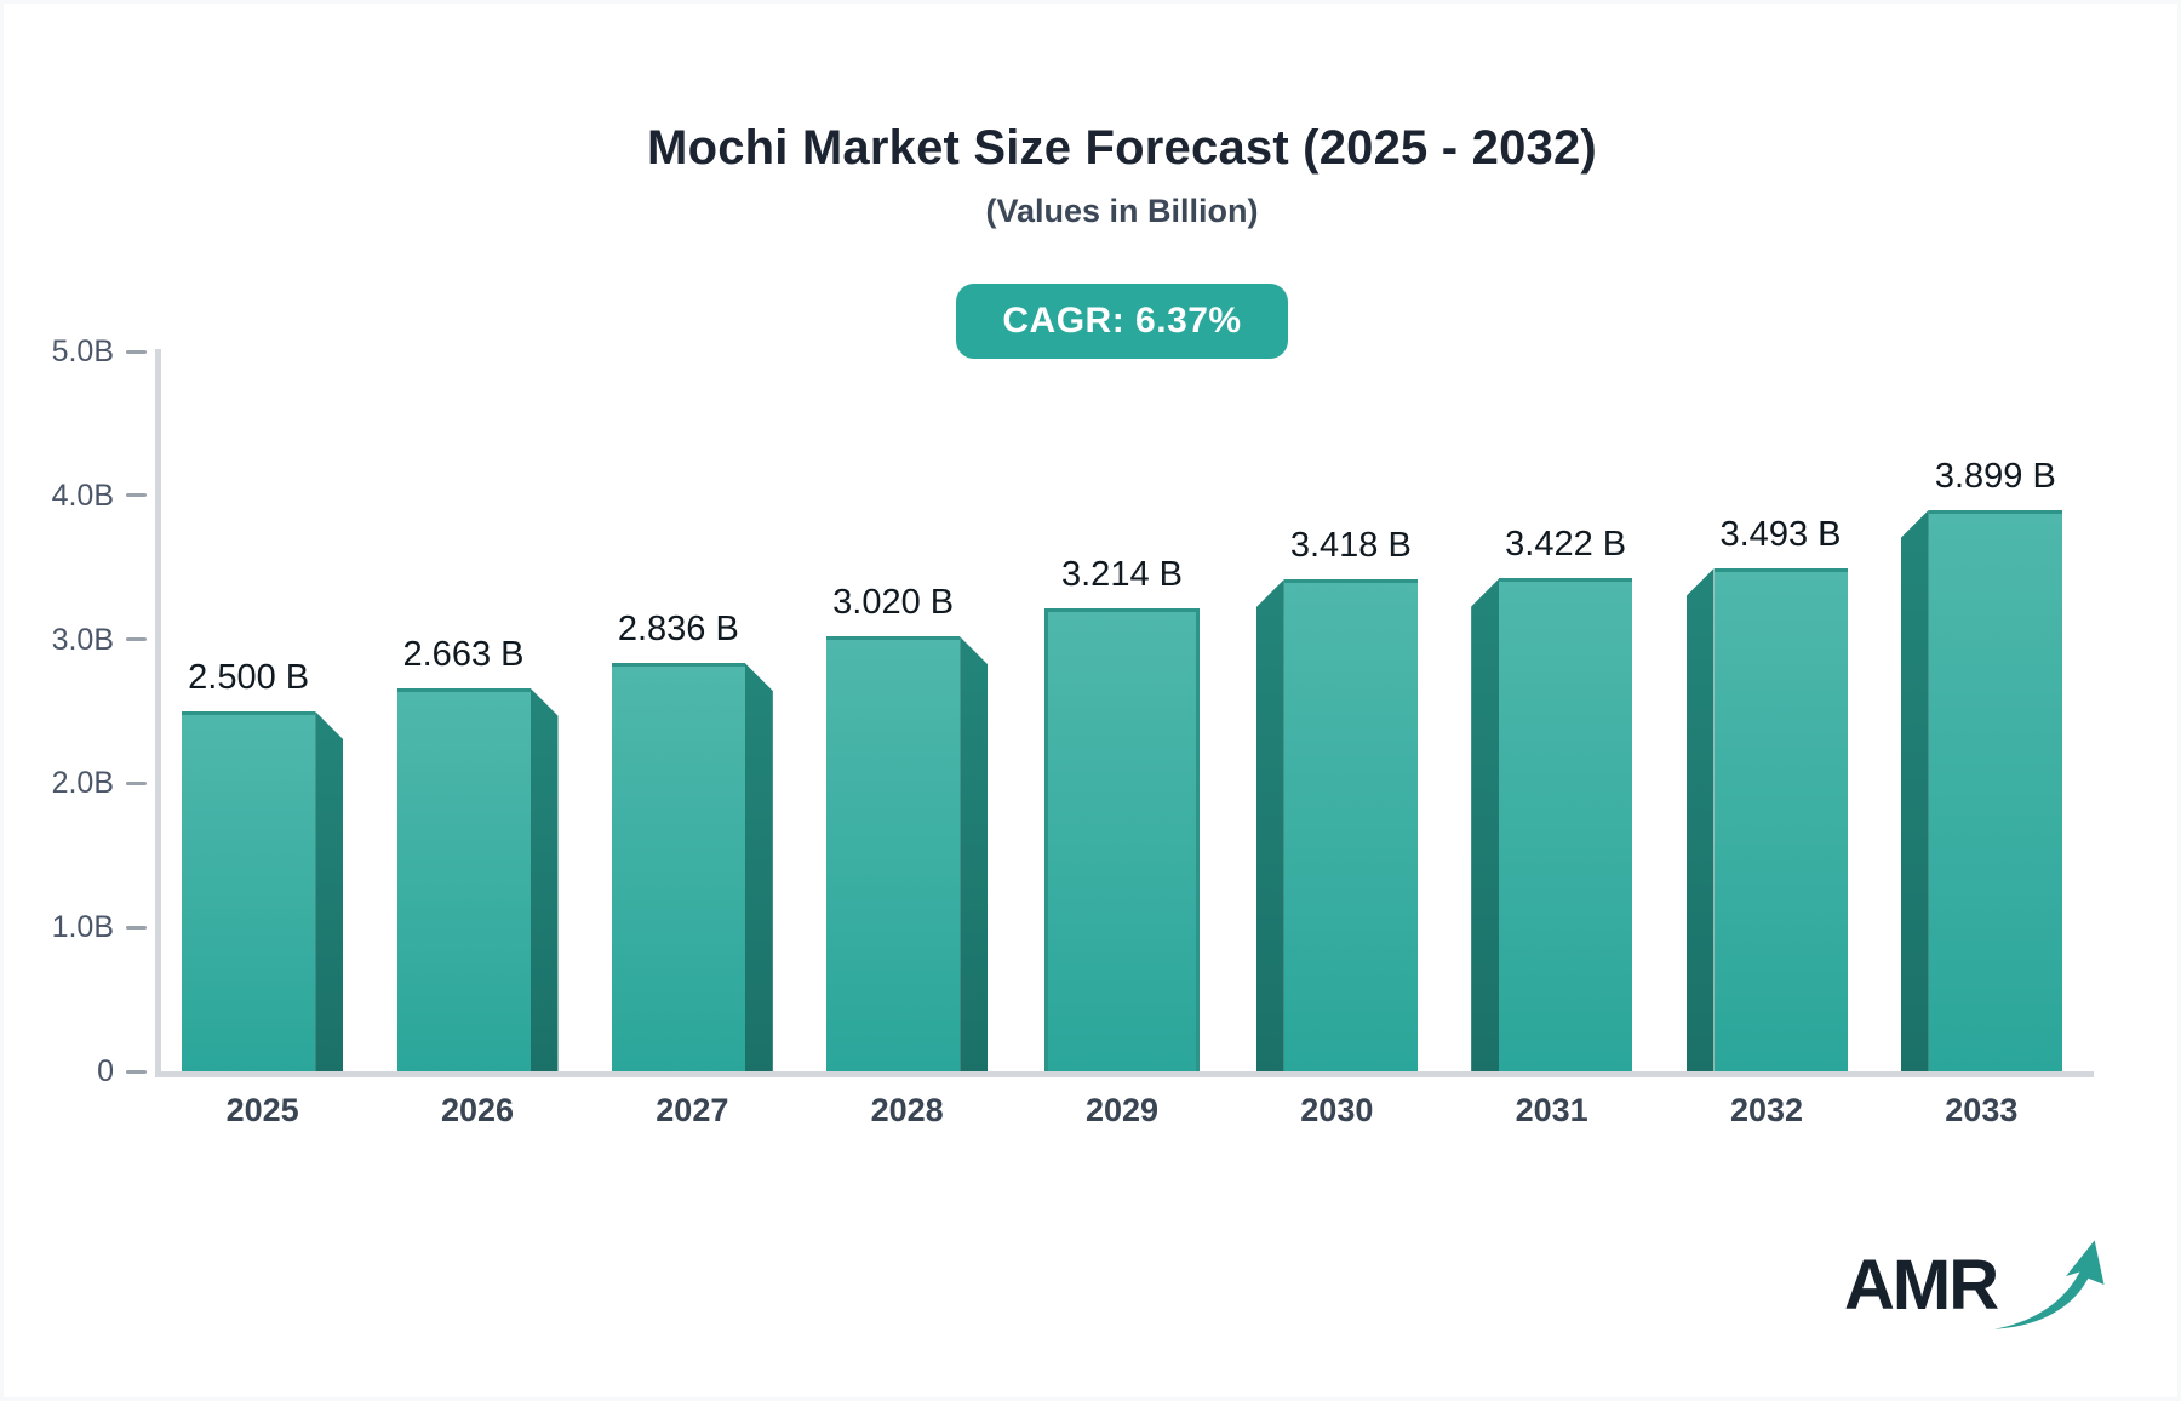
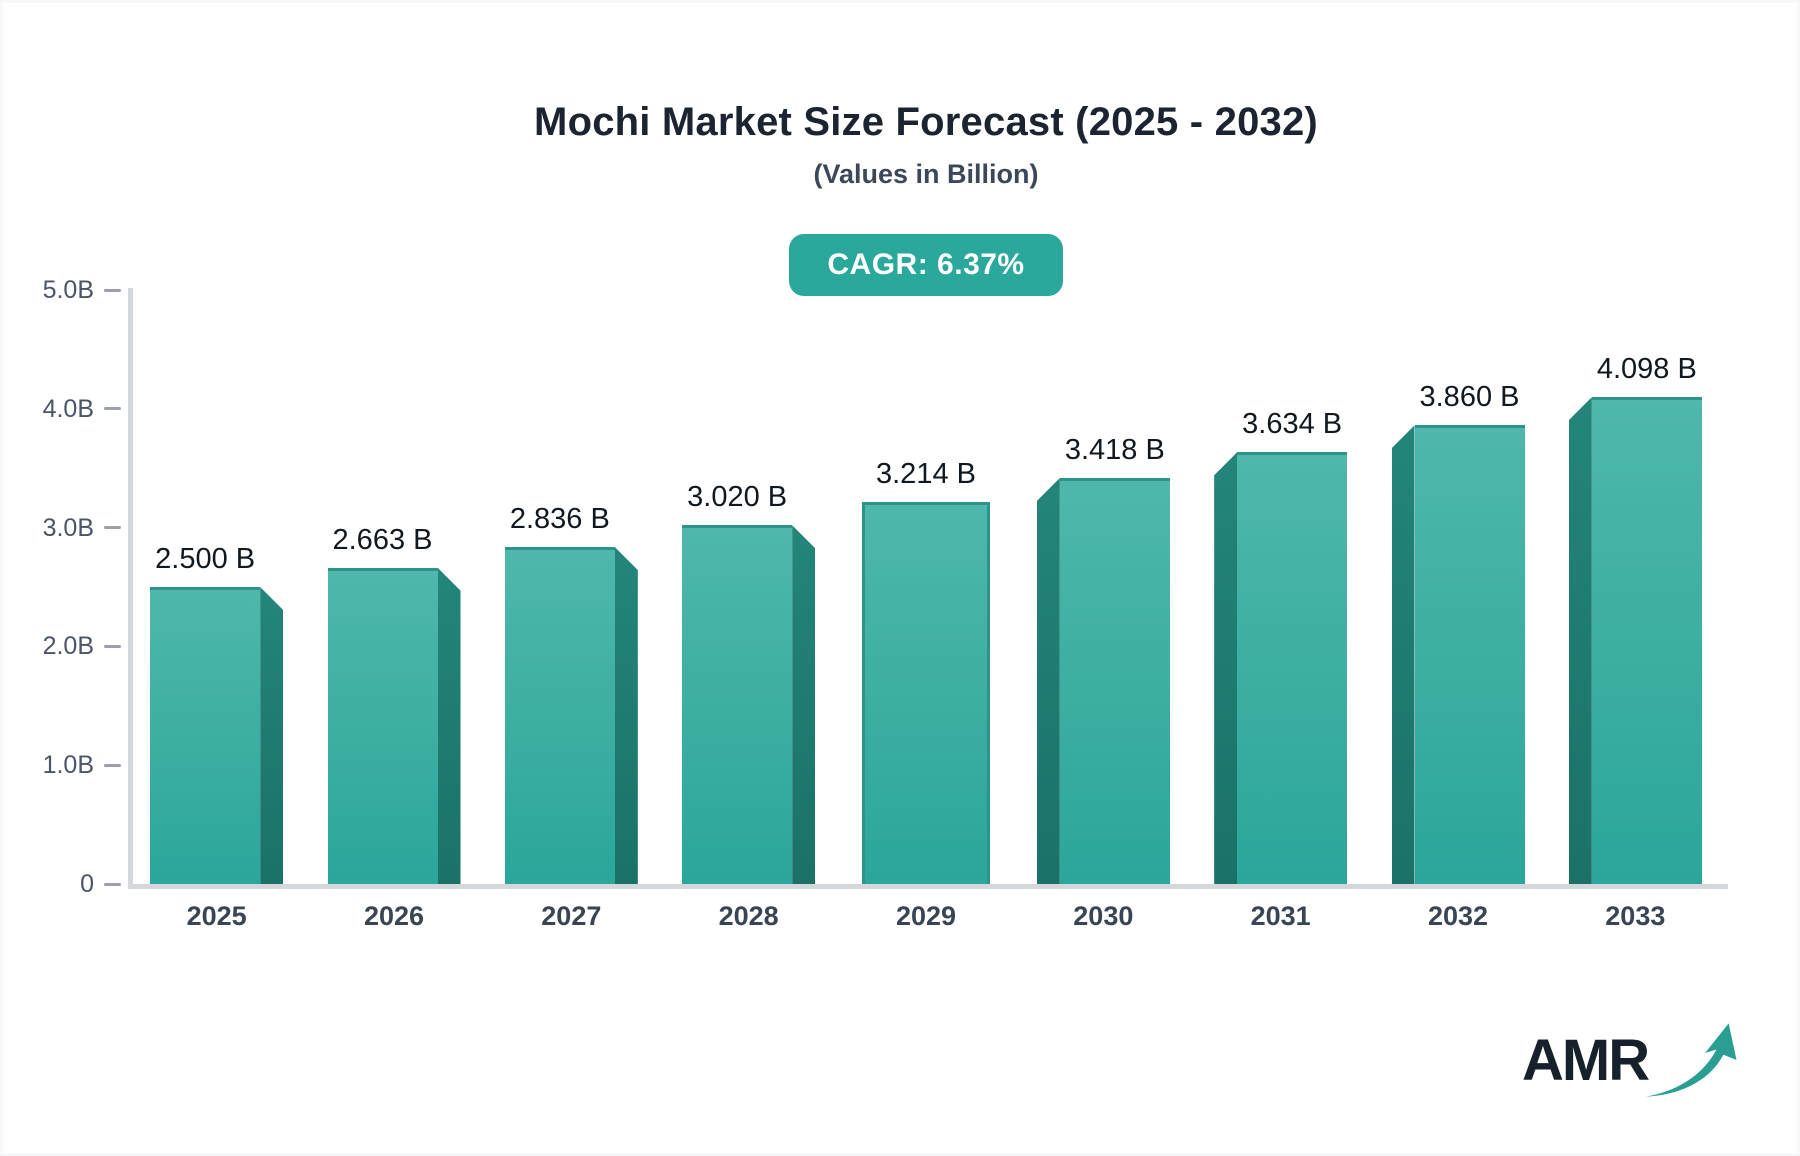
2031: 3.422 -> 3.634
2032: 3.493 -> 3.860
2033: 3.899 -> 4.098
